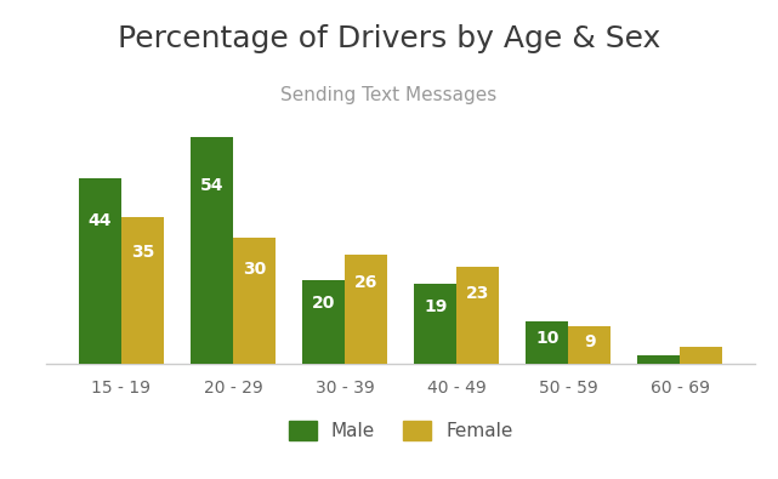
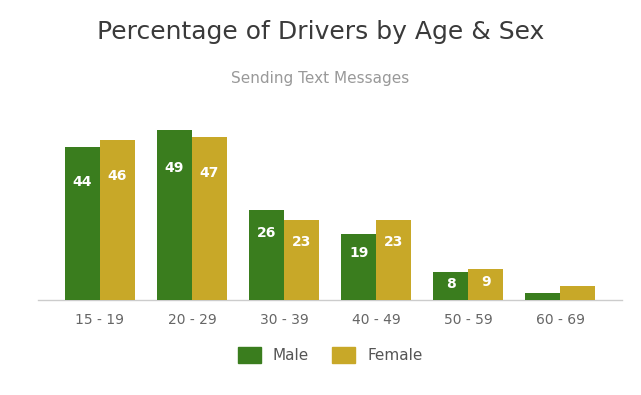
Female/15 - 19: 35 -> 46
Male/20 - 29: 54 -> 49
Female/20 - 29: 30 -> 47
Male/30 - 39: 20 -> 26
Female/30 - 39: 26 -> 23
Male/50 - 59: 10 -> 8
